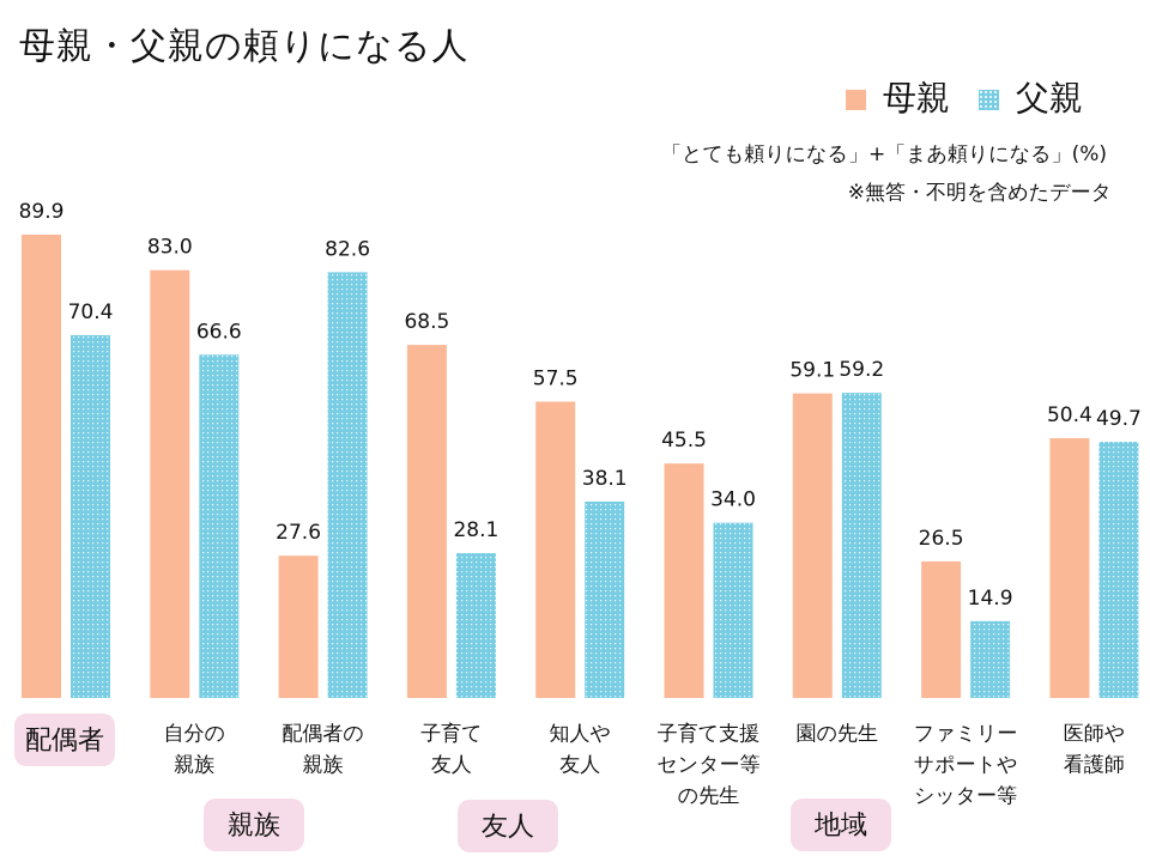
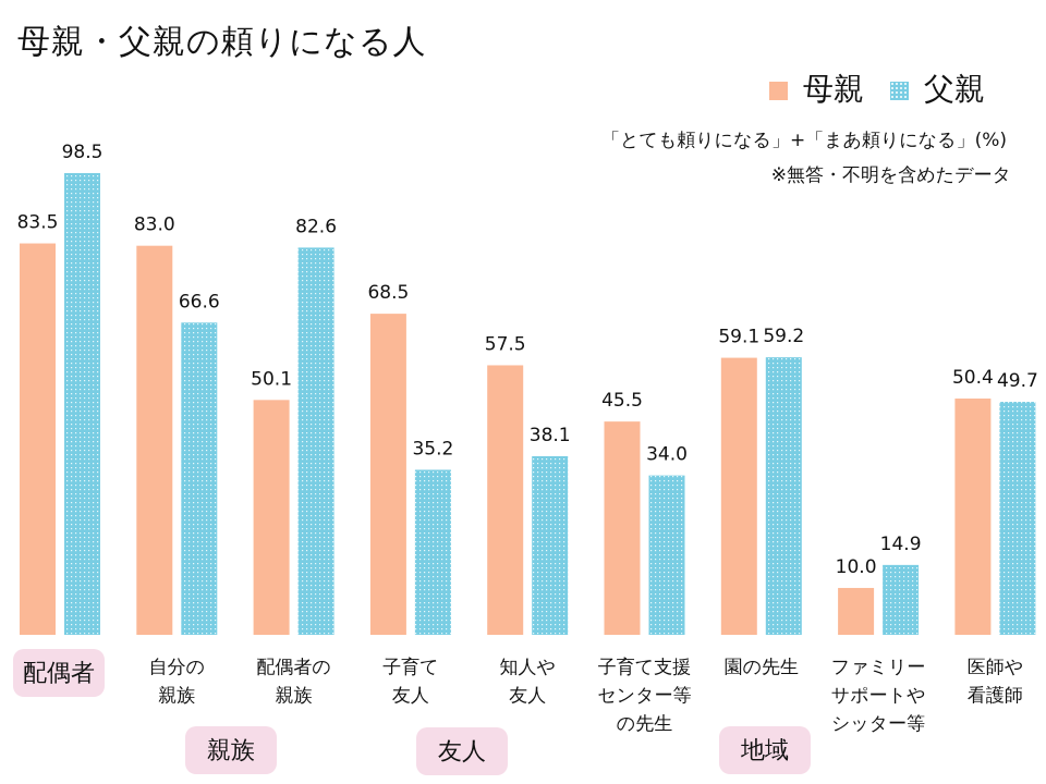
母親/配偶者: 89.9 -> 83.5
父親/配偶者: 70.4 -> 98.5
母親/配偶者の 親族: 27.6 -> 50.1
父親/子育て 友人: 28.1 -> 35.2
母親/ファミリー サポートや シッター等: 26.5 -> 10.0
